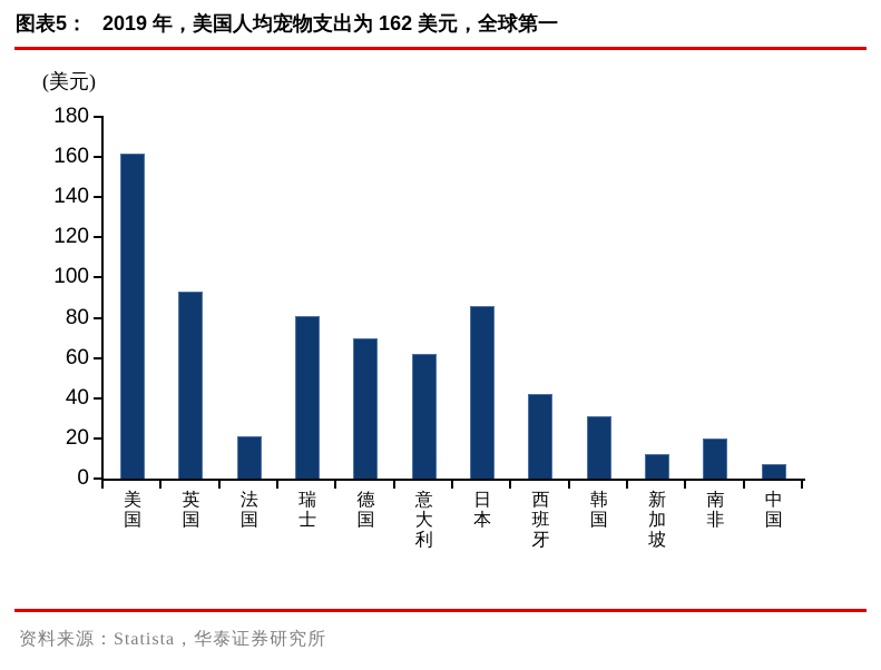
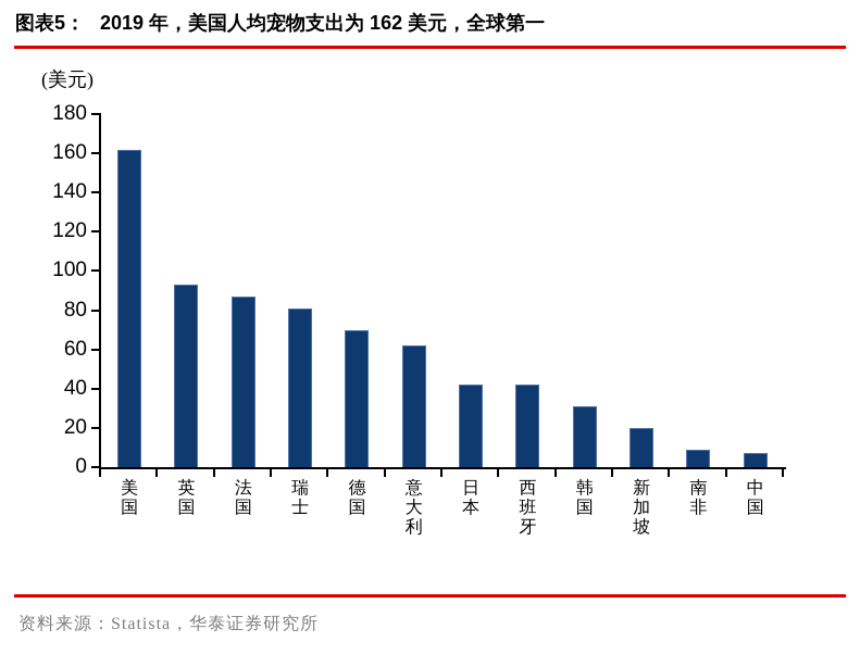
法国: 21 -> 87
日本: 86 -> 42
新加坡: 12 -> 20
南非: 20 -> 9
